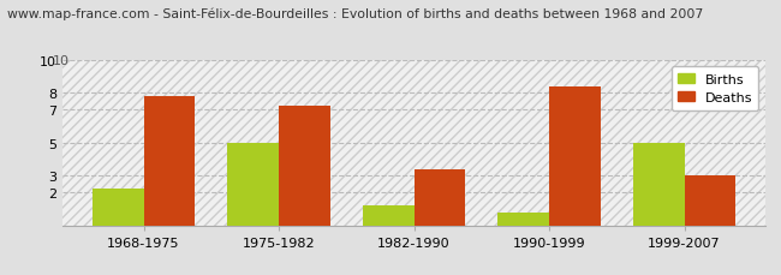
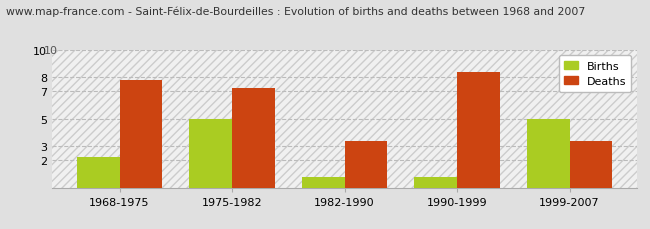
Births/1982-1990: 1.2 -> 0.8
Deaths/1999-2007: 3.0 -> 3.4
